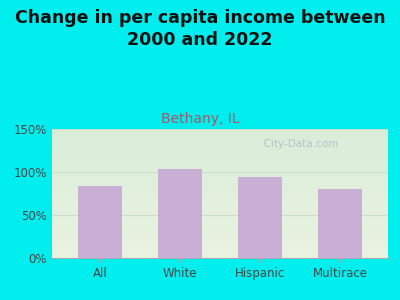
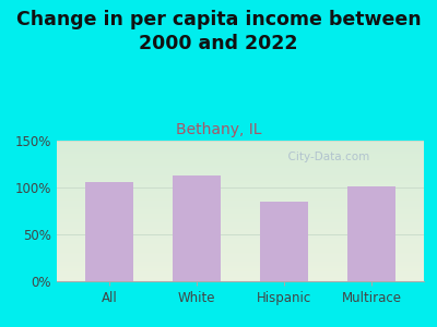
All: 84% -> 106%
White: 104% -> 113%
Hispanic: 94% -> 85%
Multirace: 80% -> 101%
